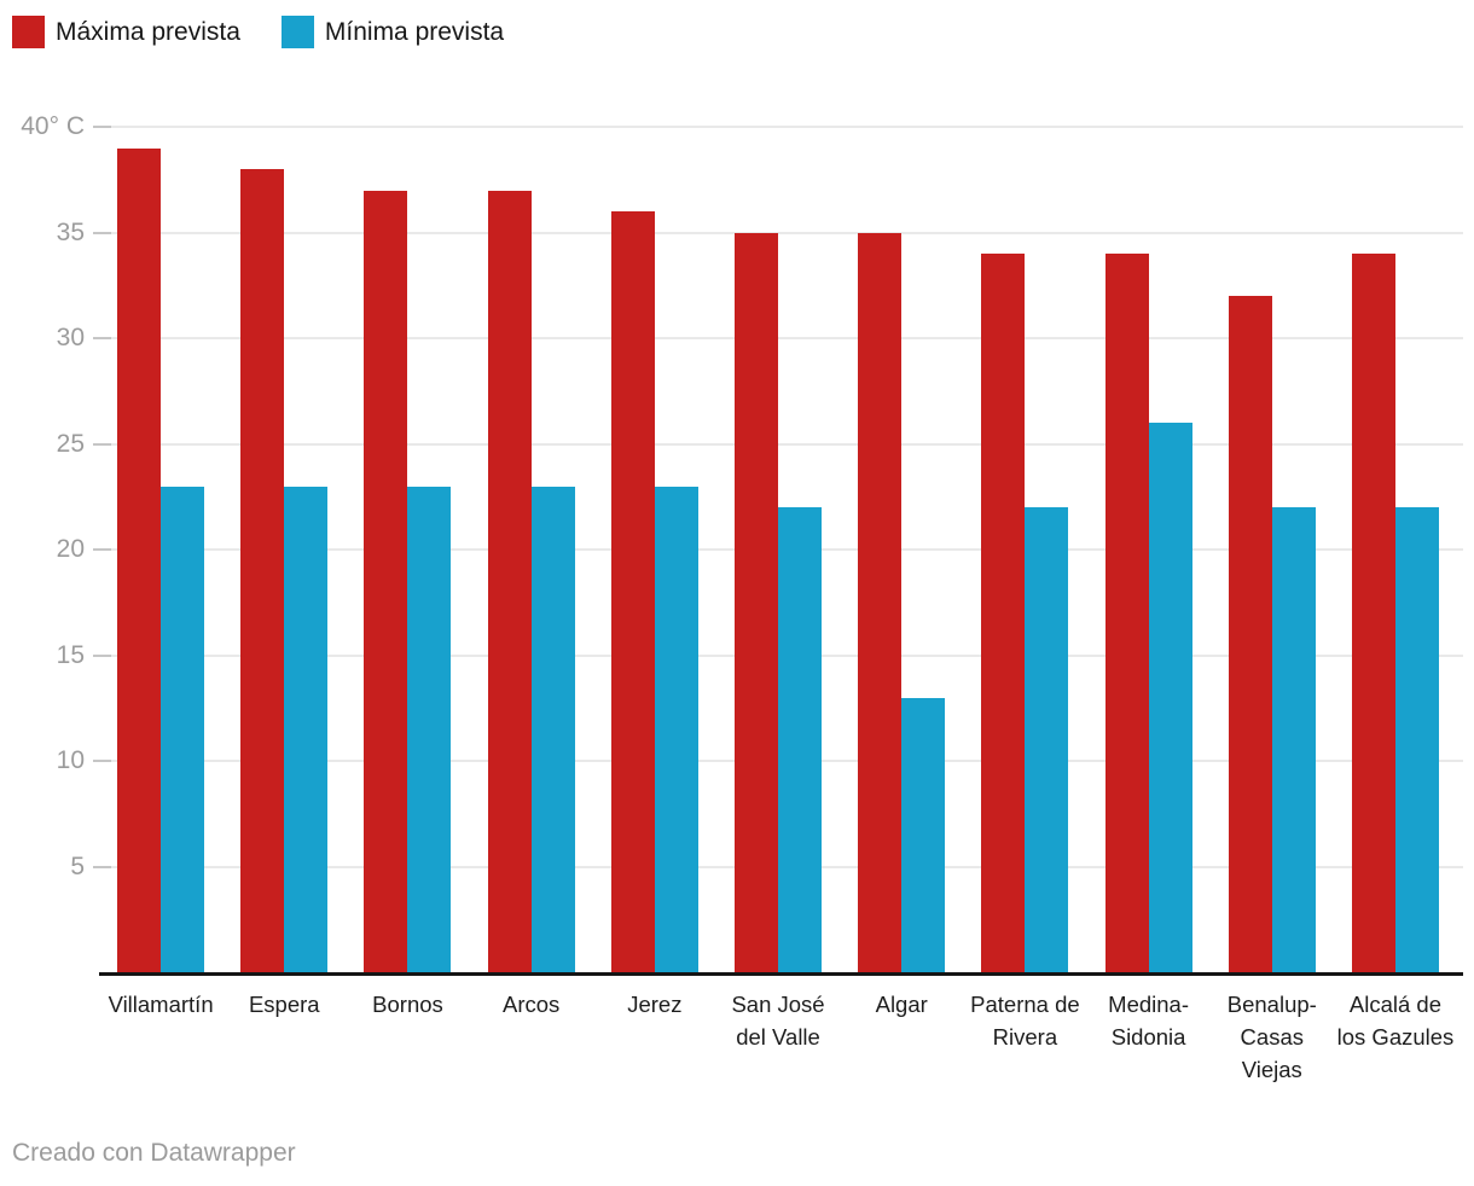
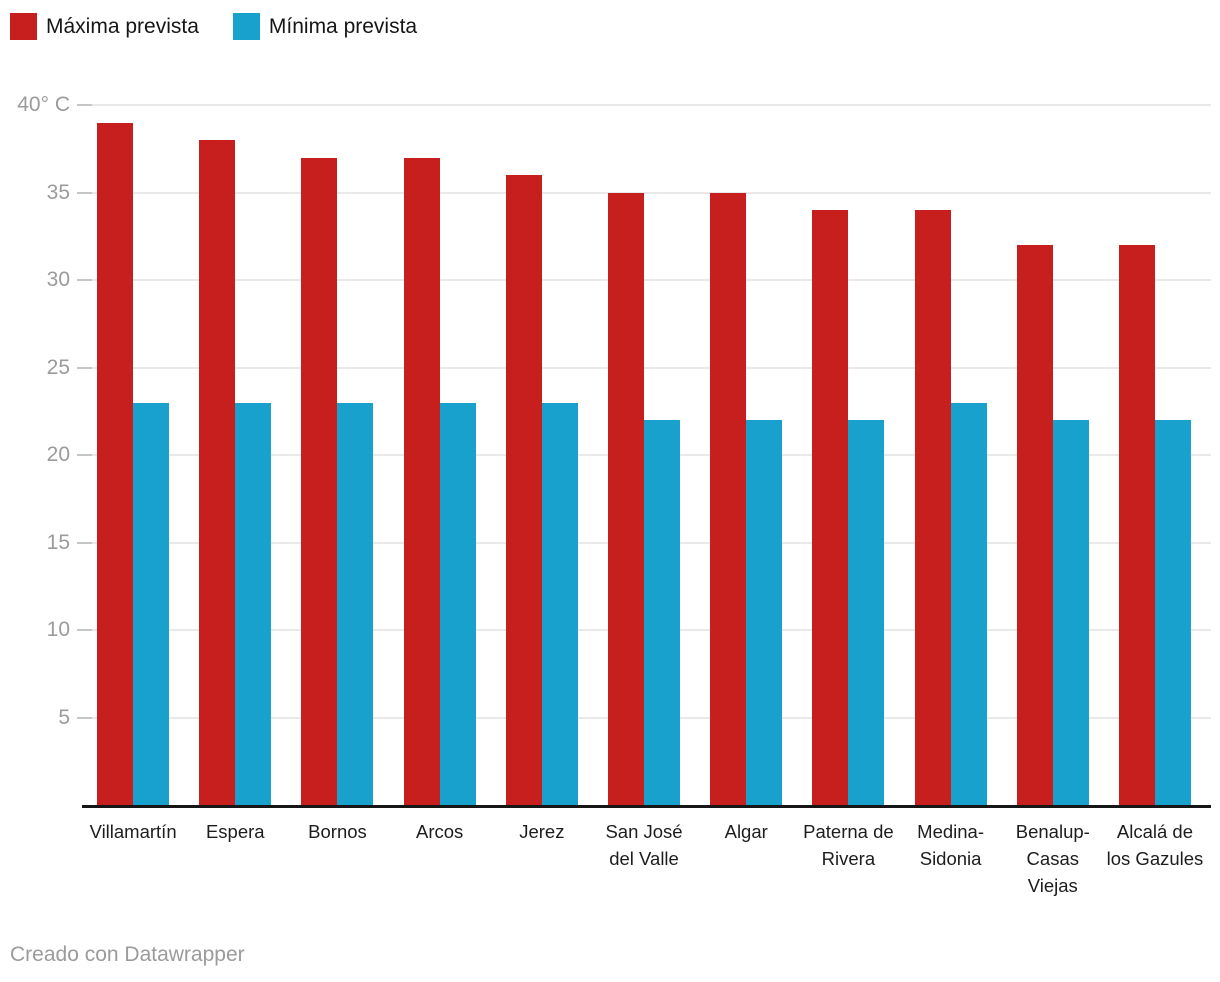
Mínima prevista/Algar: 13 -> 22
Mínima prevista/Medina-Sidonia: 26 -> 23
Máxima prevista/Alcalá de los Gazules: 34 -> 32
